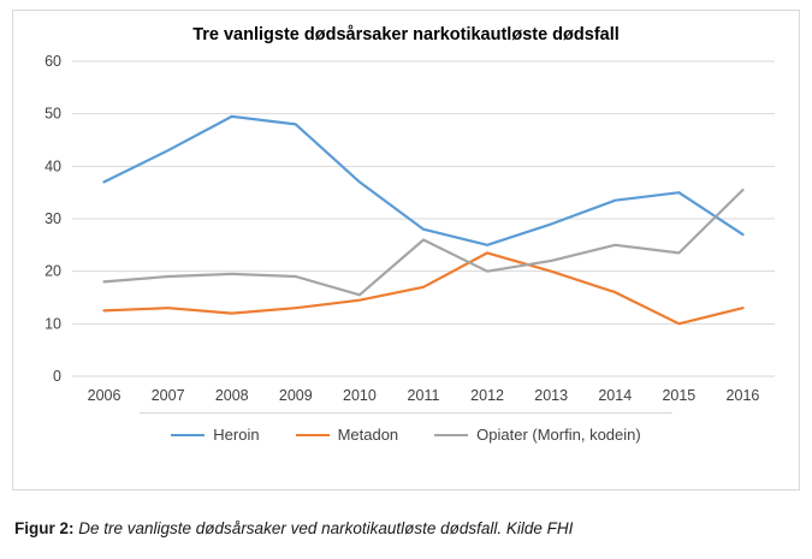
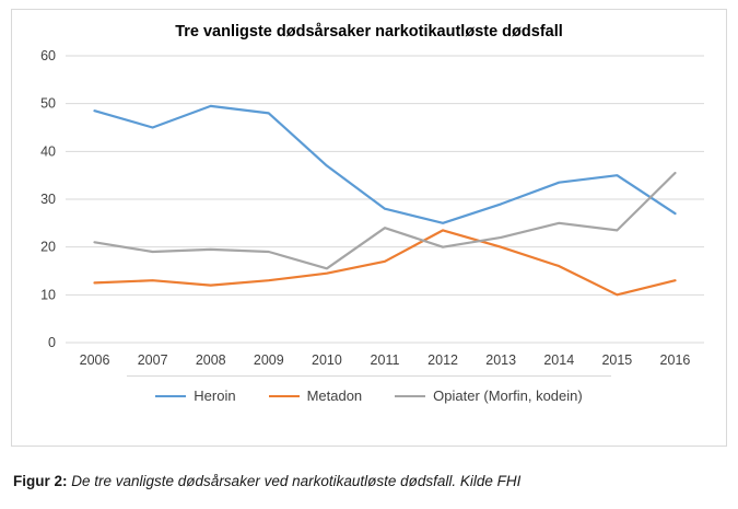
Heroin/2006: 37 -> 48
Opiater (Morfin, kodein)/2006: 18 -> 21
Heroin/2007: 43 -> 45
Opiater (Morfin, kodein)/2011: 26 -> 24
